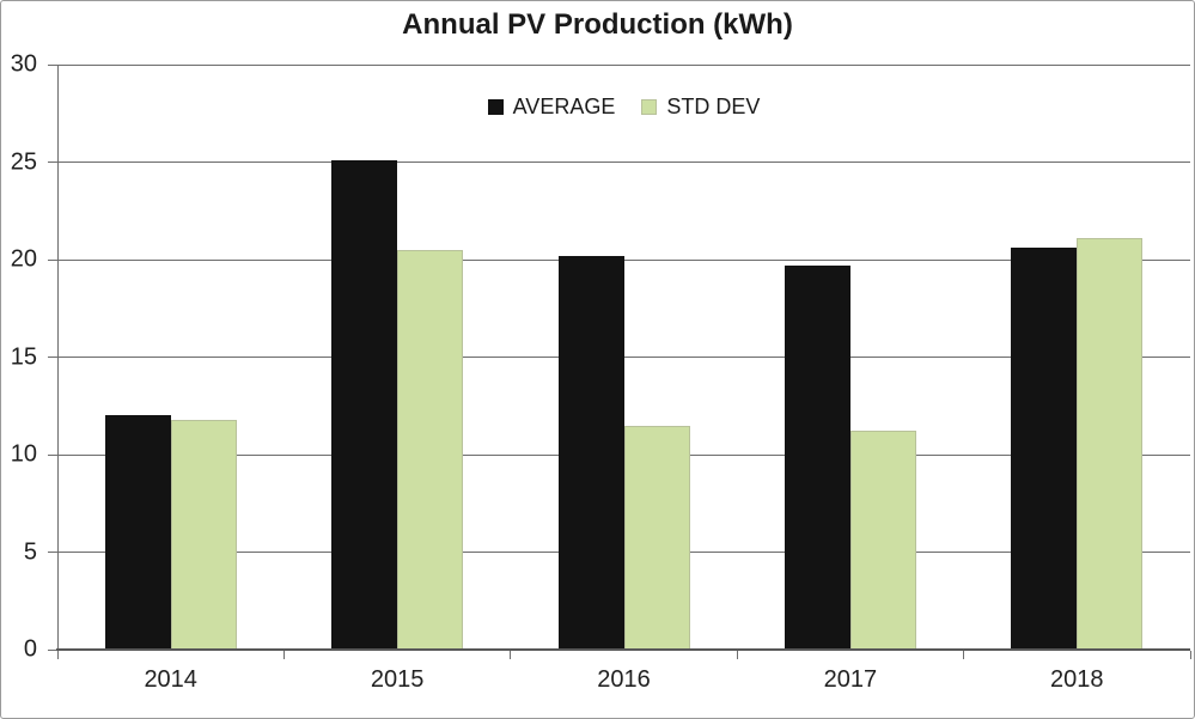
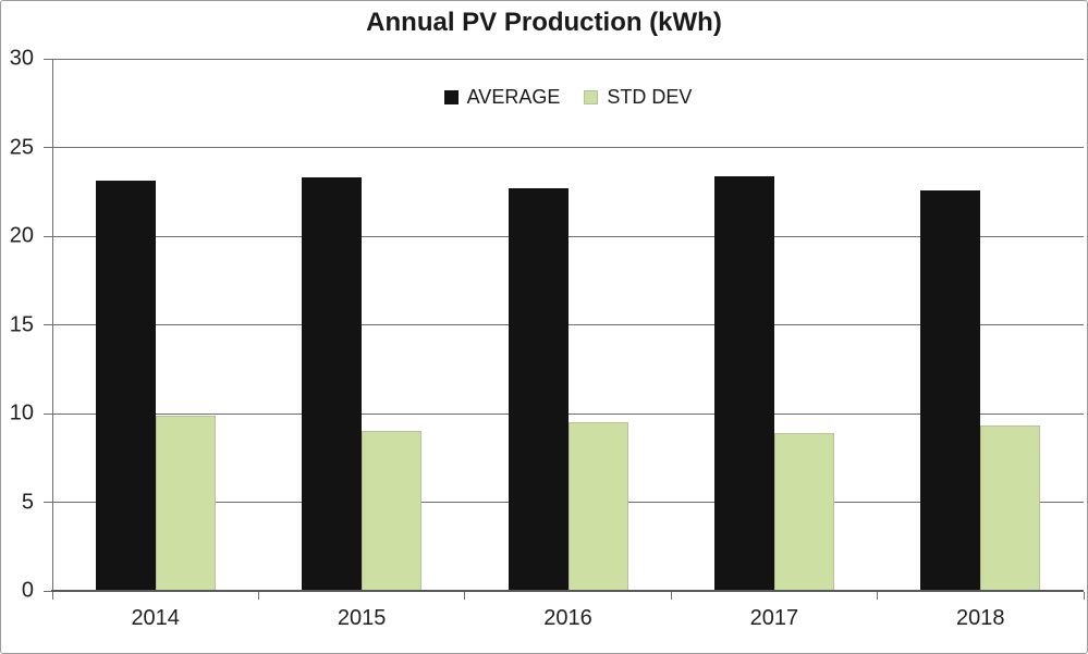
AVERAGE/2014: 12.0 -> 23.1
STD DEV/2014: 11.8 -> 9.9
AVERAGE/2015: 25.1 -> 23.3
STD DEV/2015: 20.5 -> 9.0
AVERAGE/2016: 20.2 -> 22.7
STD DEV/2016: 11.5 -> 9.5
AVERAGE/2017: 19.7 -> 23.4
STD DEV/2017: 11.2 -> 8.9
AVERAGE/2018: 20.6 -> 22.6
STD DEV/2018: 21.1 -> 9.3
